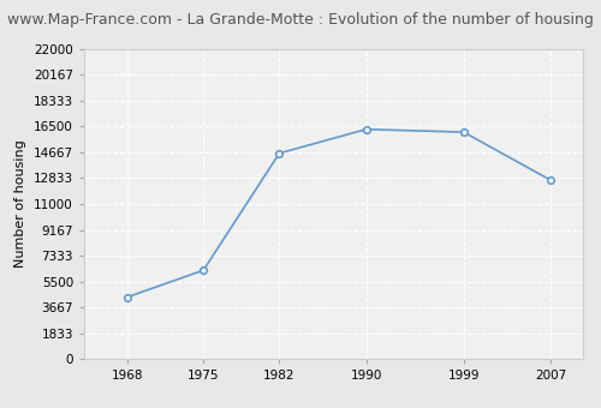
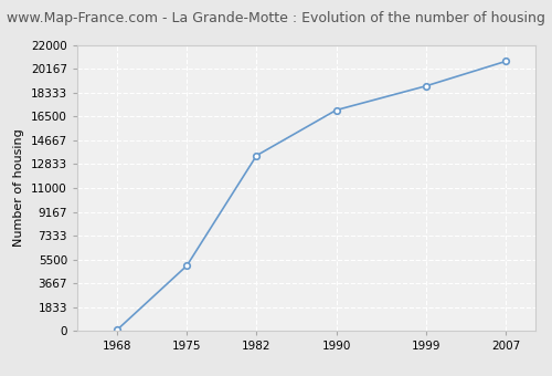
1968: 4400 -> 100
1975: 6300 -> 5000
1982: 14600 -> 13500
1990: 16300 -> 17000
1999: 16100 -> 18800
2007: 12700 -> 20800
